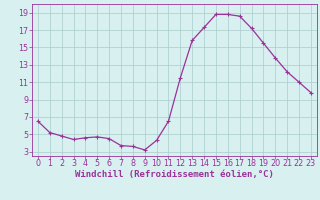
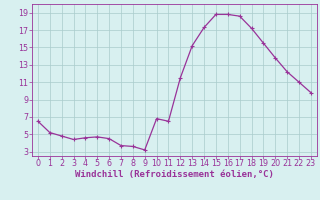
10: 4.3 -> 6.8
13: 15.8 -> 15.2
